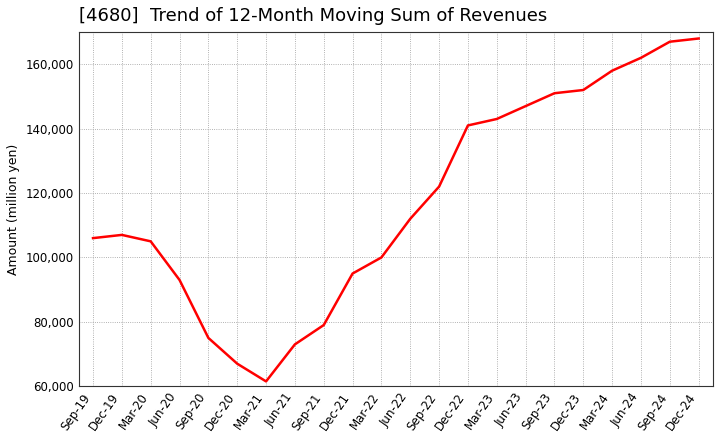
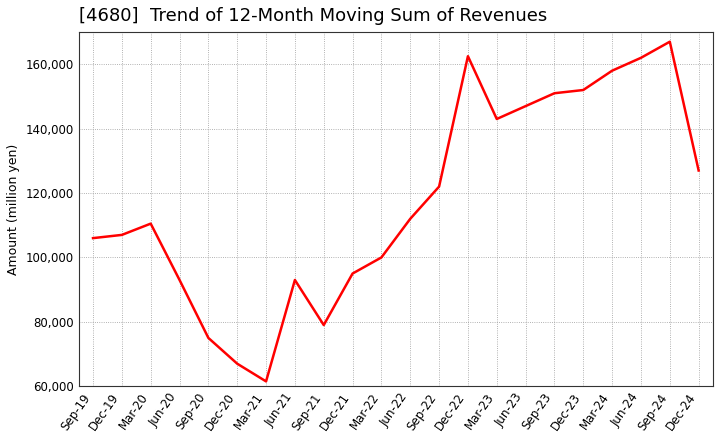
Mar-20: 105,000 -> 110,500
Jun-21: 73,000 -> 93,000
Dec-22: 141,000 -> 162,500
Dec-24: 168,000 -> 127,000
